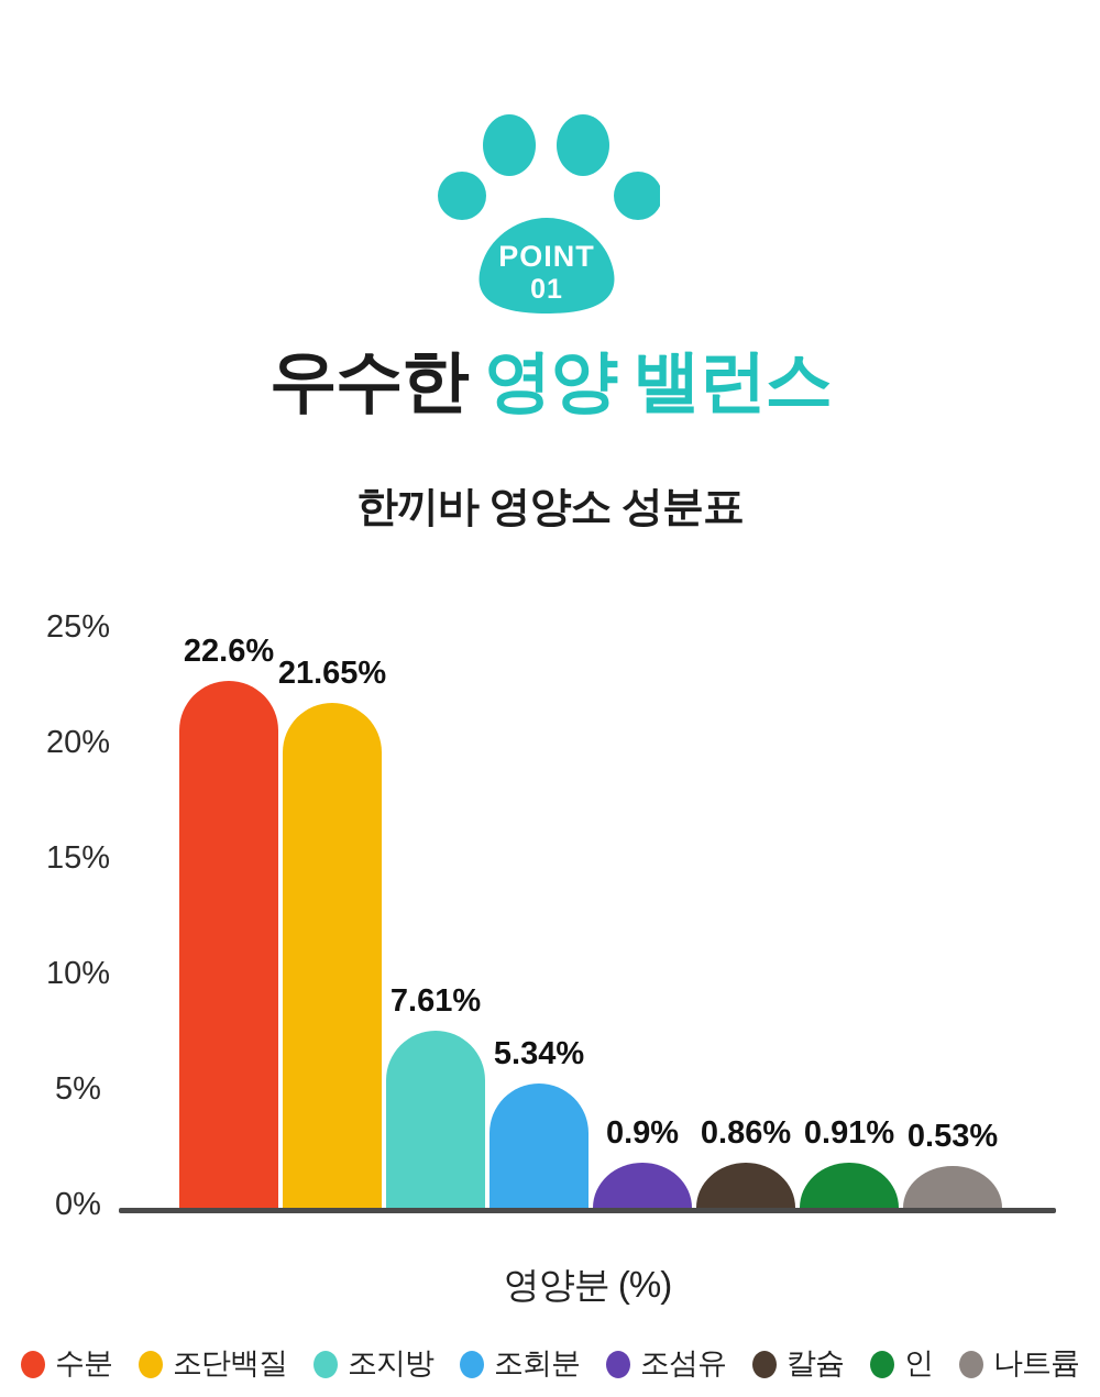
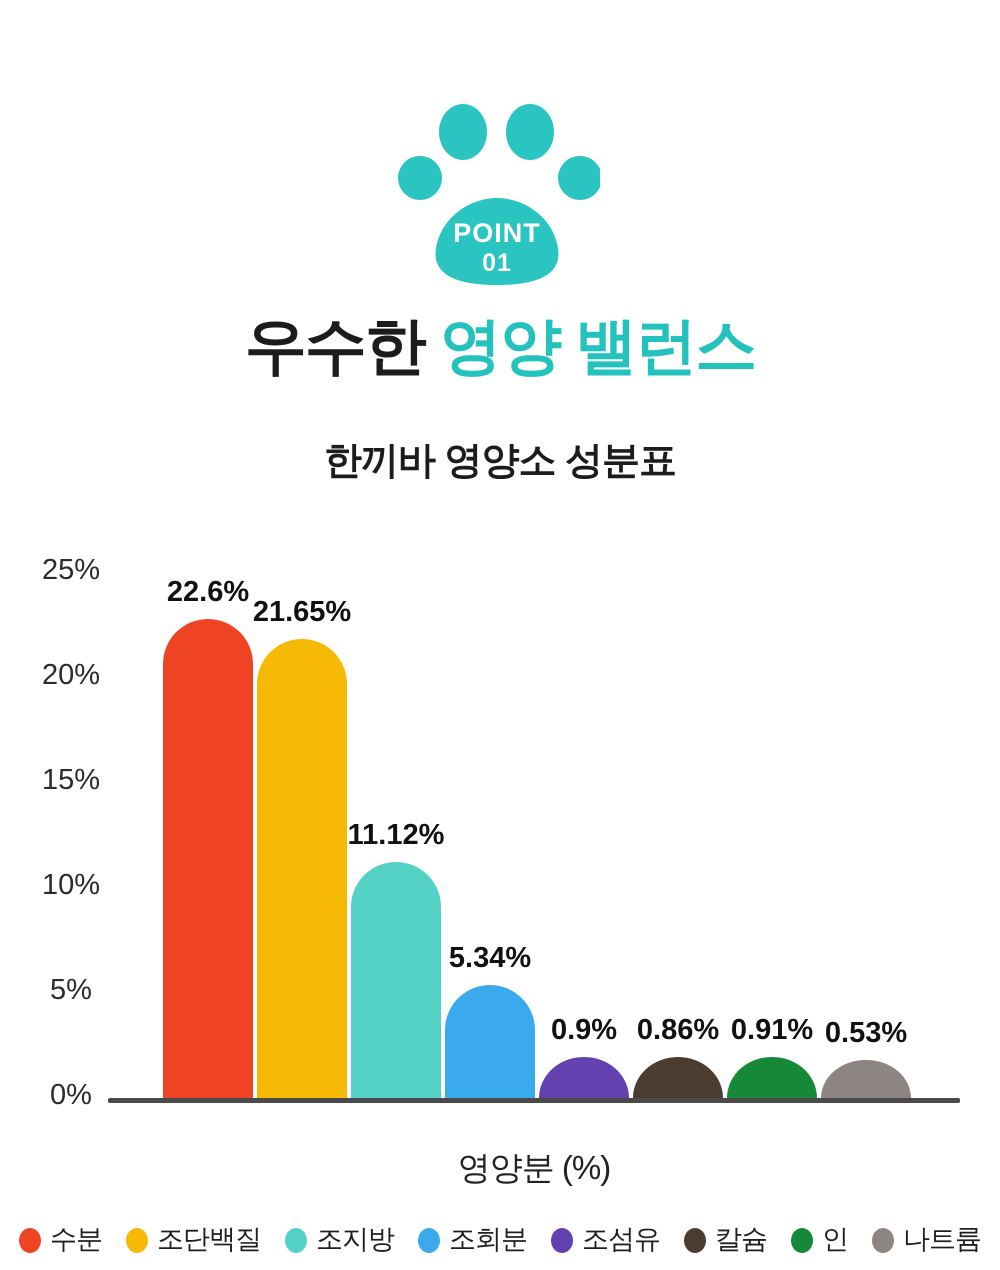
조지방: 7.61% -> 11.12%
